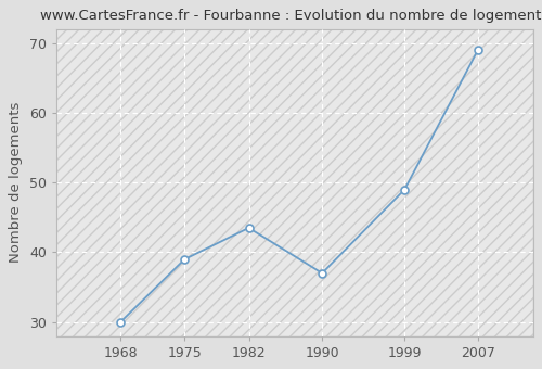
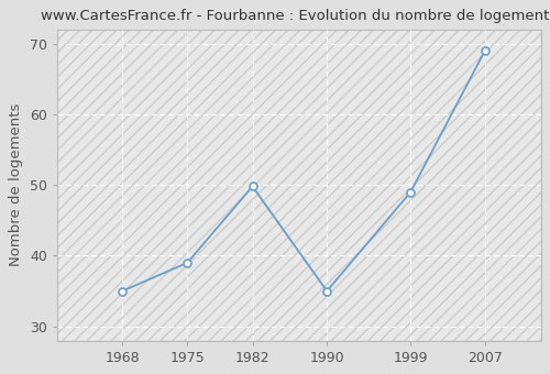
1968: 30.0 -> 35.0
1982: 43.5 -> 49.8
1990: 37.0 -> 35.0
